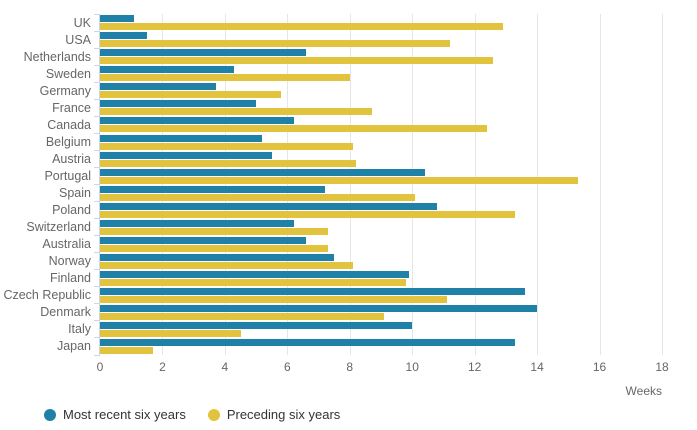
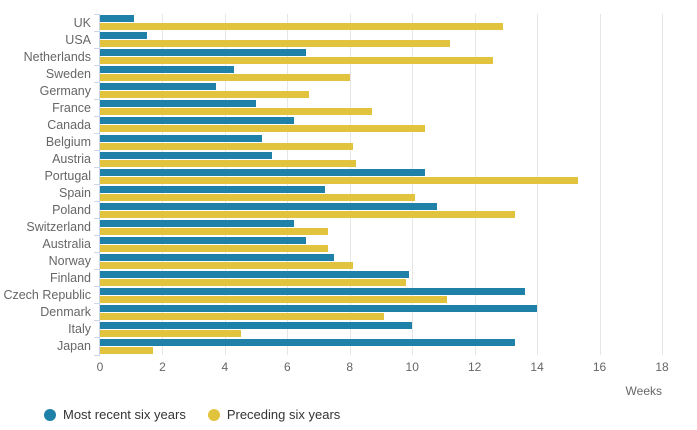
Preceding six years/Germany: 5.8 -> 6.7
Preceding six years/Canada: 12.4 -> 10.4
